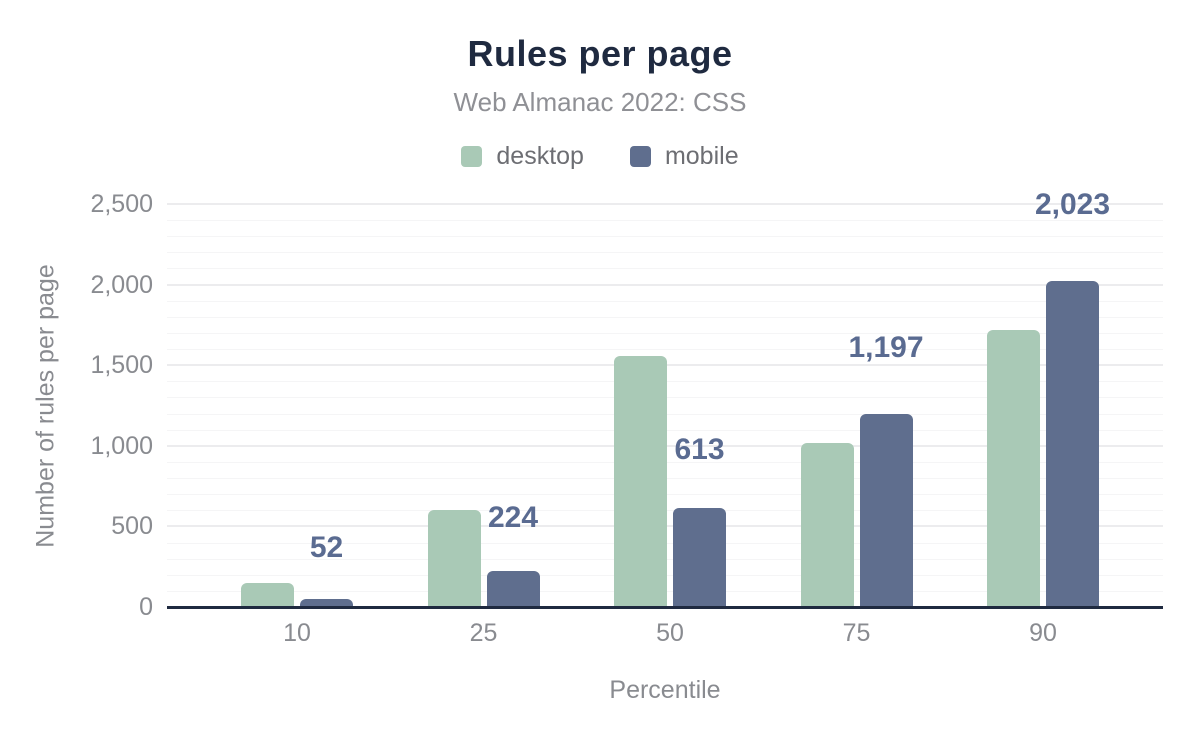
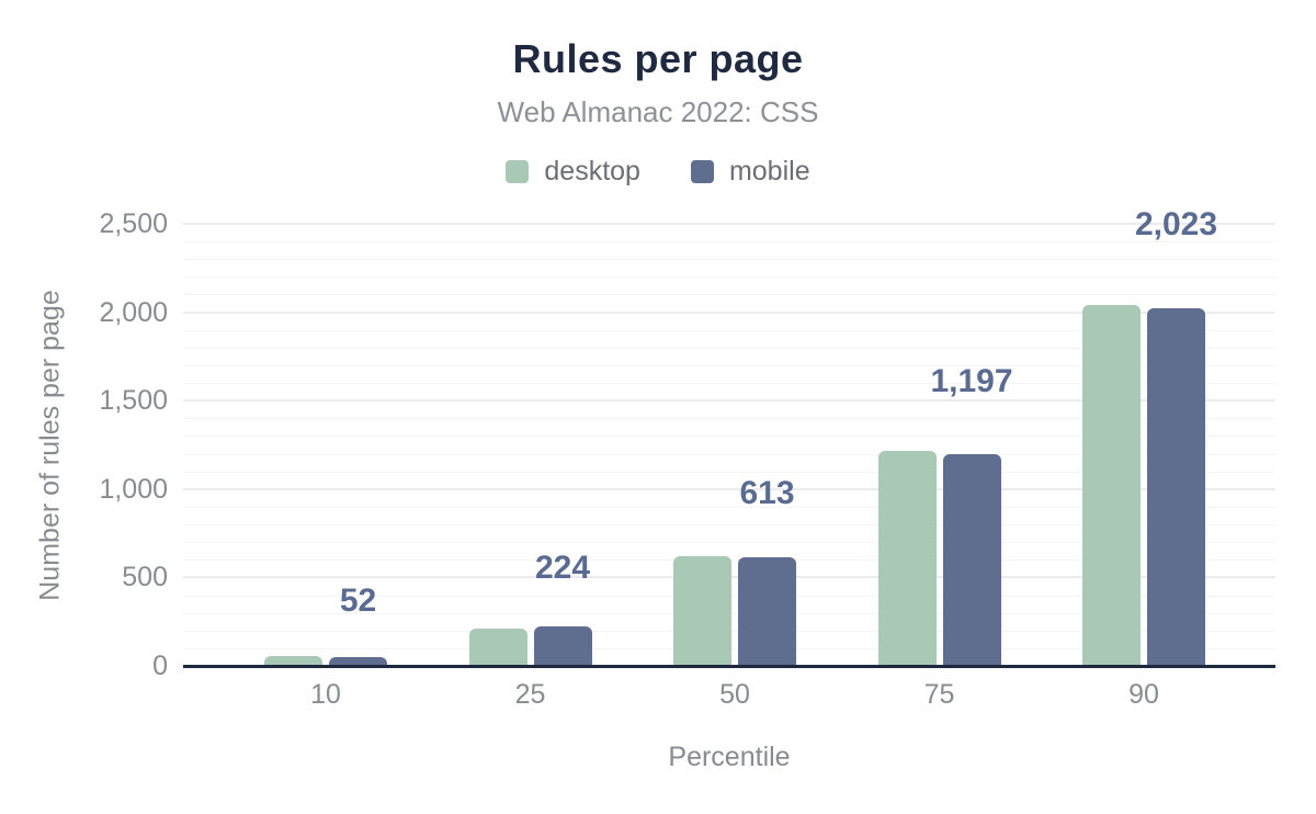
desktop/10: 150 -> 60
desktop/25: 600 -> 210
desktop/50: 1560 -> 620
desktop/75: 1020 -> 1220
desktop/90: 1720 -> 2040
